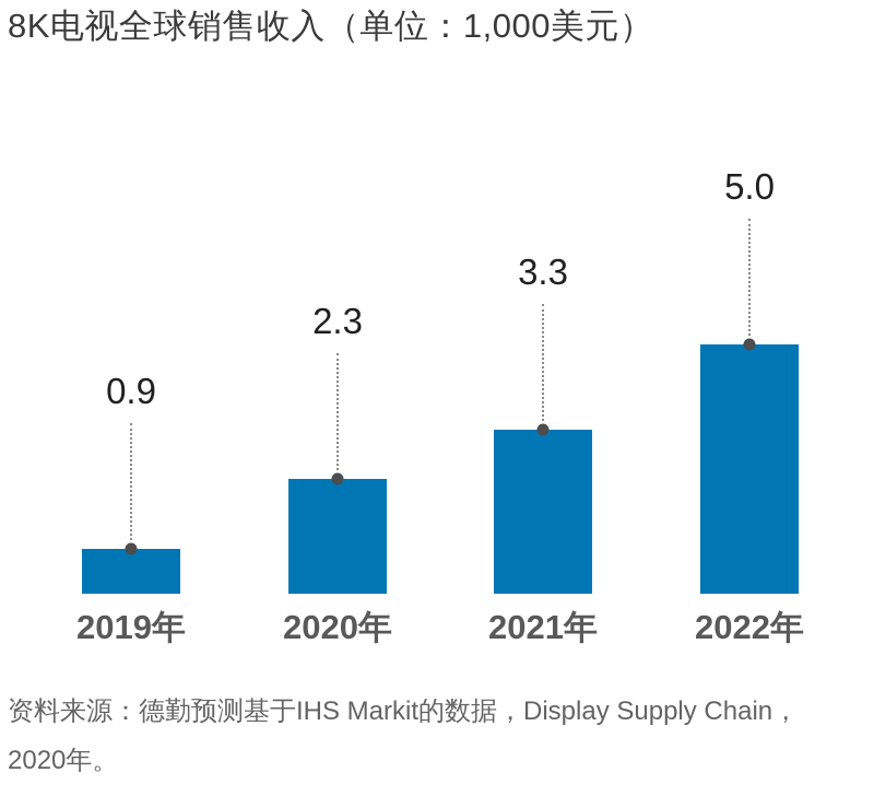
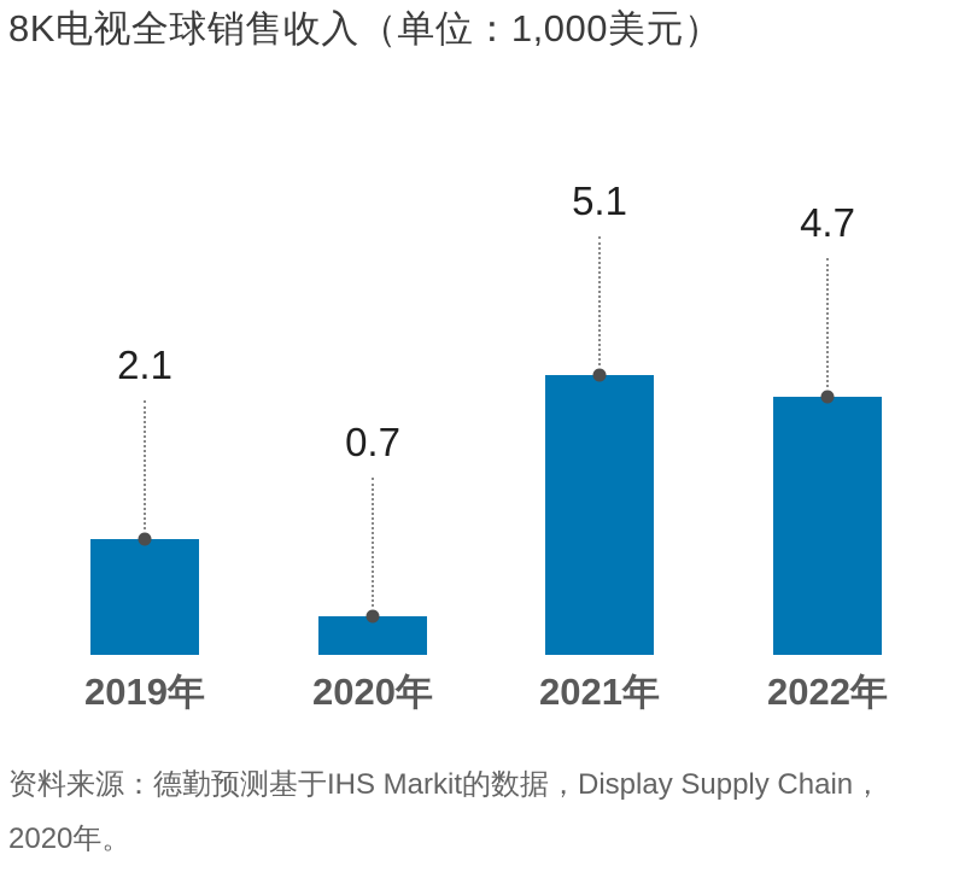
2019年: 0.9 -> 2.1
2020年: 2.3 -> 0.7
2021年: 3.3 -> 5.1
2022年: 5.0 -> 4.7
